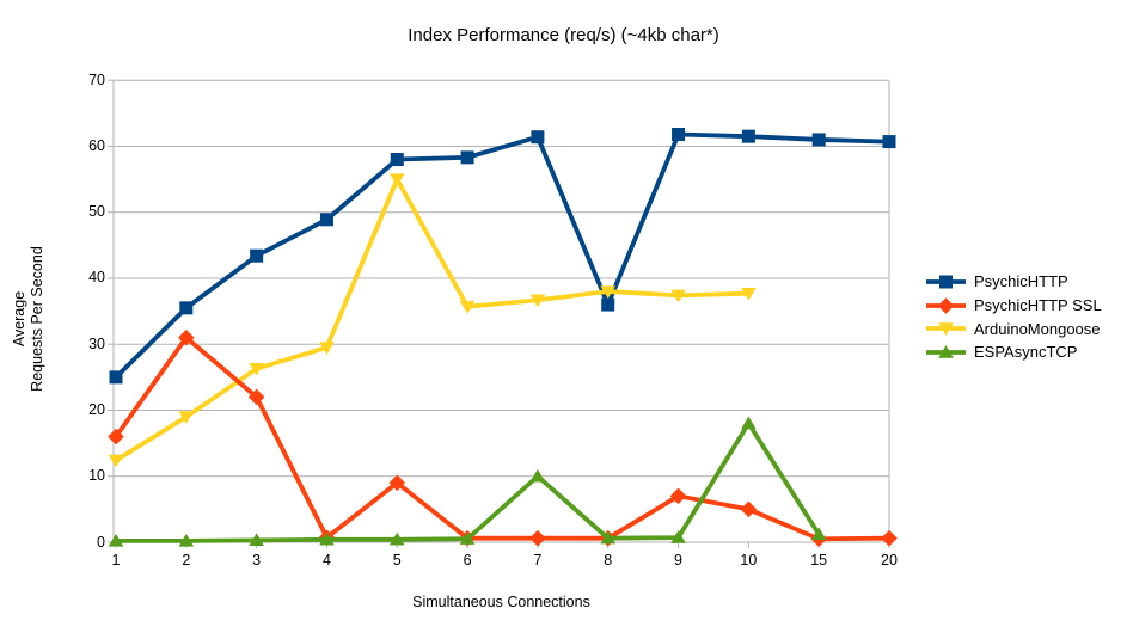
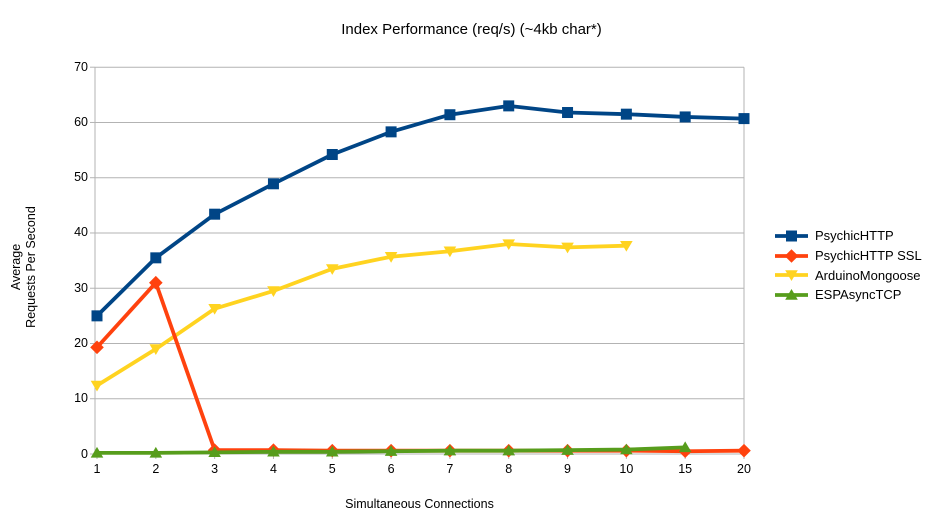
PsychicHTTP SSL/1: 16 -> 19
PsychicHTTP SSL/3: 22 -> 1
PsychicHTTP/5: 58 -> 54
PsychicHTTP SSL/5: 9 -> 1
ArduinoMongoose/5: 55 -> 34
ESPAsyncTCP/7: 10 -> 1
PsychicHTTP/8: 36 -> 63
PsychicHTTP SSL/9: 7 -> 1
PsychicHTTP SSL/10: 5 -> 1
ESPAsyncTCP/10: 18 -> 1
